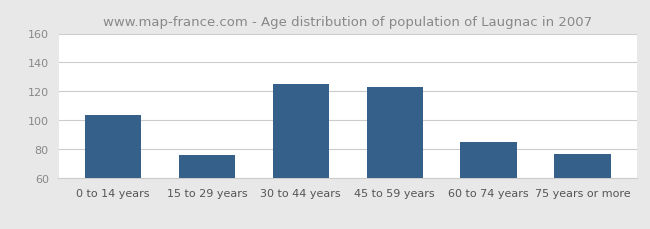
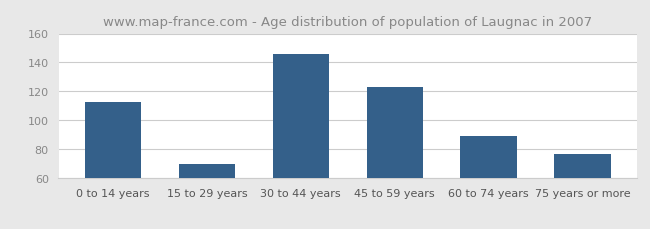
0 to 14 years: 104 -> 113
15 to 29 years: 76 -> 70
30 to 44 years: 125 -> 146
60 to 74 years: 85 -> 89
